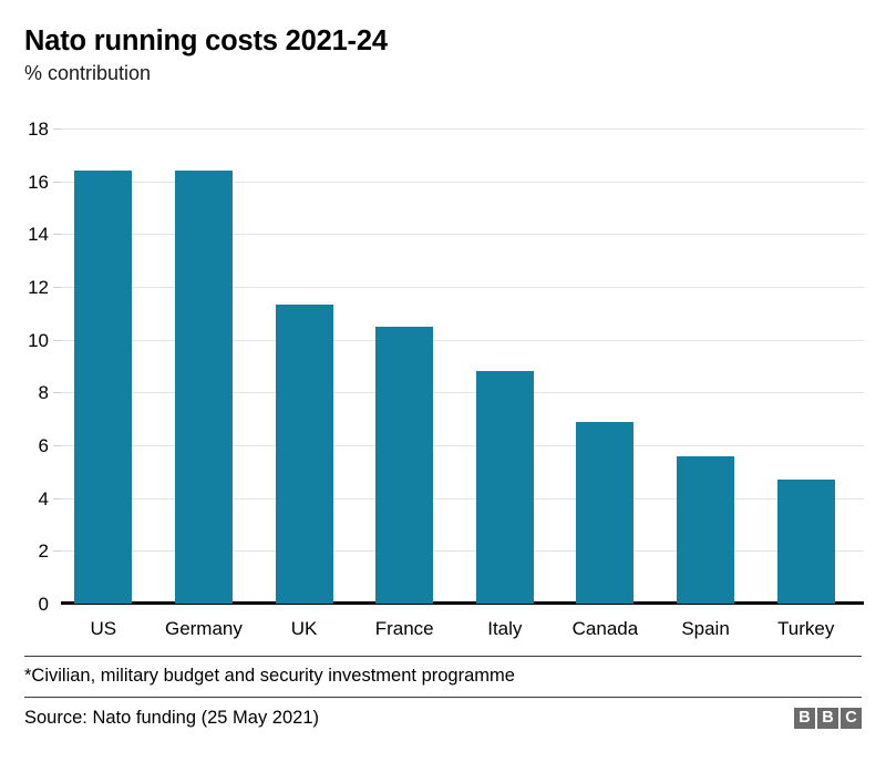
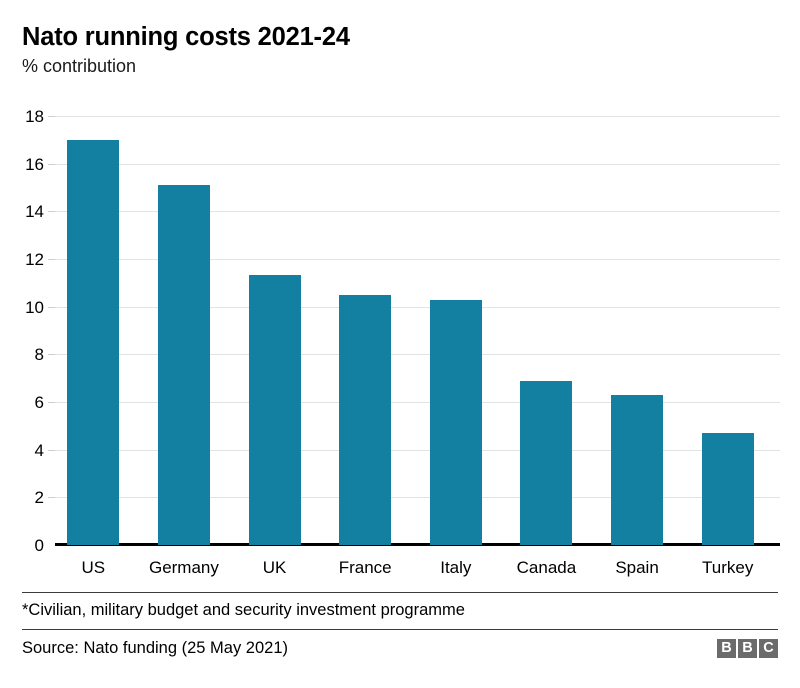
US: 16.4 -> 17.0
Germany: 16.4 -> 15.1
Italy: 8.8 -> 10.3
Spain: 5.6 -> 6.3
